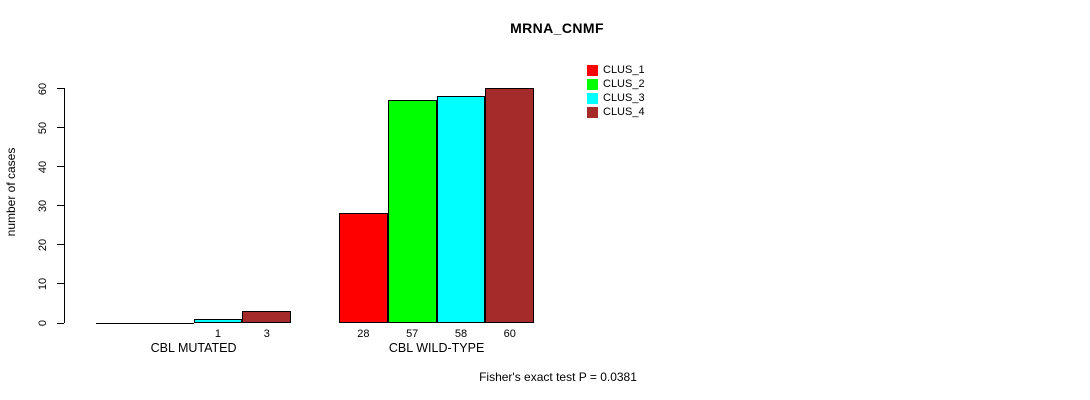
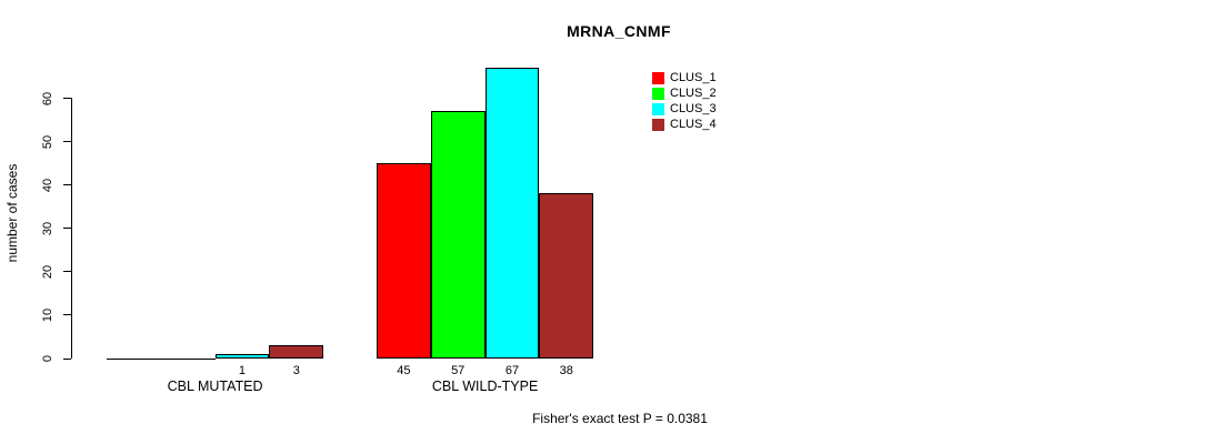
CLUS_1/CBL WILD-TYPE: 28 -> 45
CLUS_3/CBL WILD-TYPE: 58 -> 67
CLUS_4/CBL WILD-TYPE: 60 -> 38
